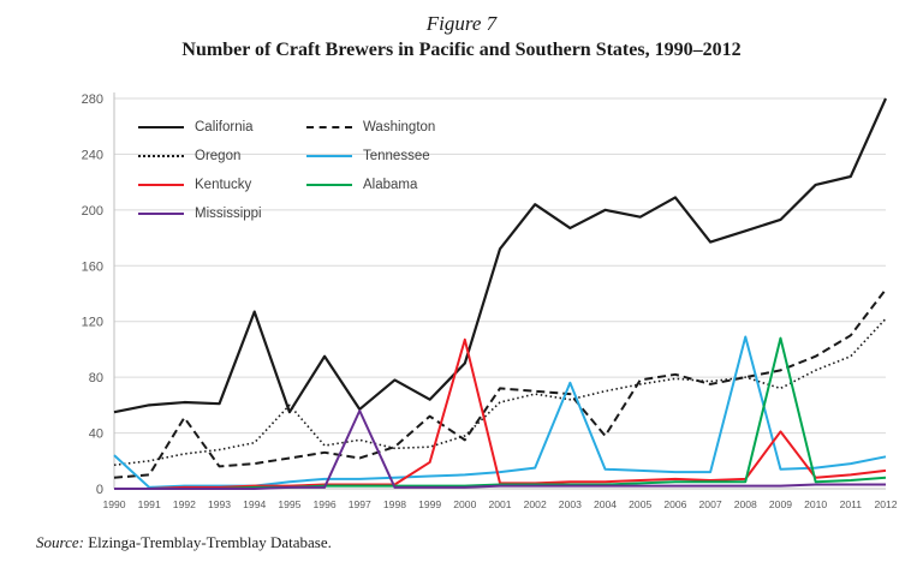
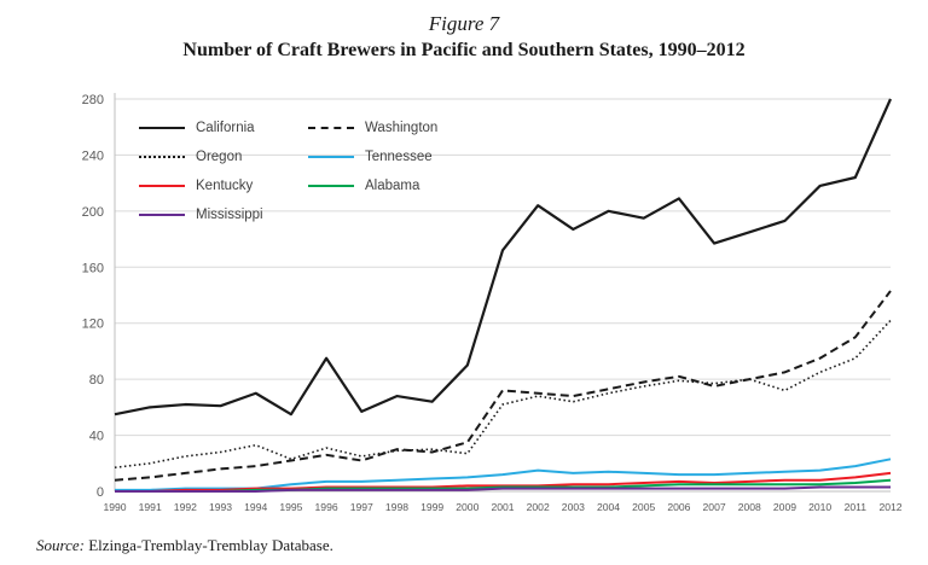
Tennessee/1990: 24 -> 1
Washington/1992: 51 -> 13
California/1994: 127 -> 70
Oregon/1995: 60 -> 23
Oregon/1997: 35 -> 25
Mississippi/1997: 56 -> 1
California/1998: 78 -> 68
Washington/1999: 52 -> 28
Kentucky/1999: 19 -> 3
Oregon/2000: 38 -> 27
Kentucky/2000: 107 -> 4
Tennessee/2003: 76 -> 13
Washington/2004: 38 -> 73
Tennessee/2008: 109 -> 13
Kentucky/2009: 41 -> 8
Alabama/2009: 108 -> 5
